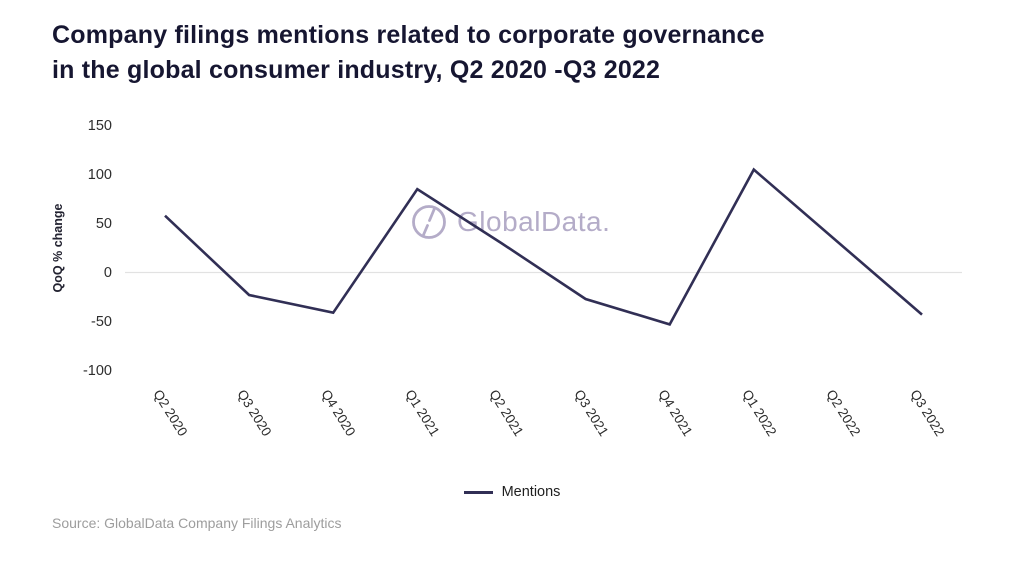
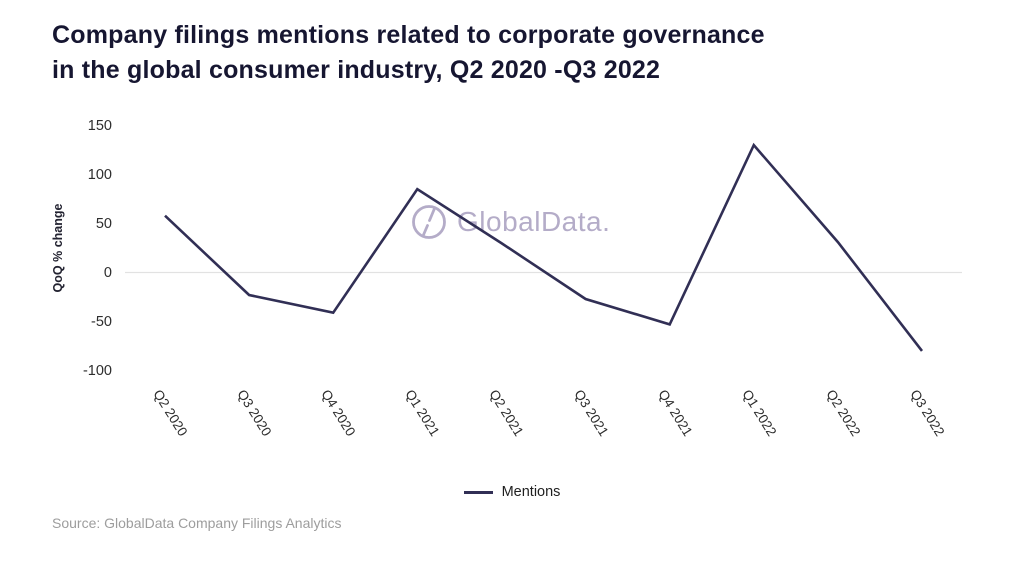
Q1 2022: 100 -> 130
Q3 2022: -40 -> -80
